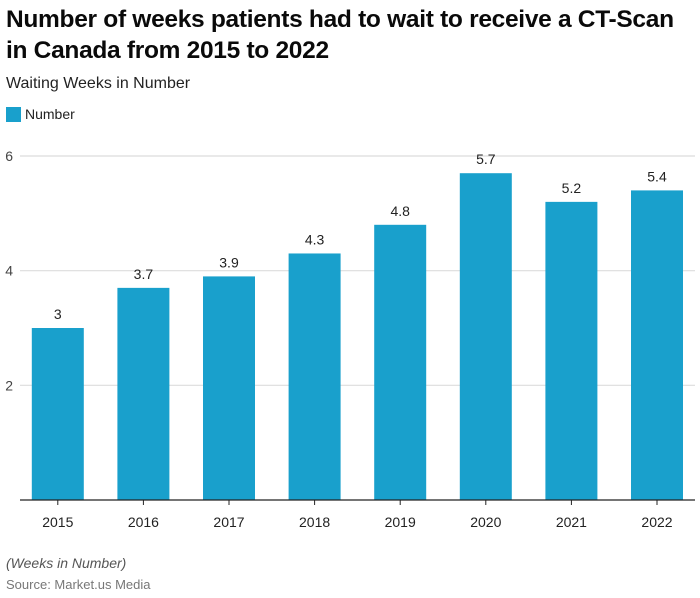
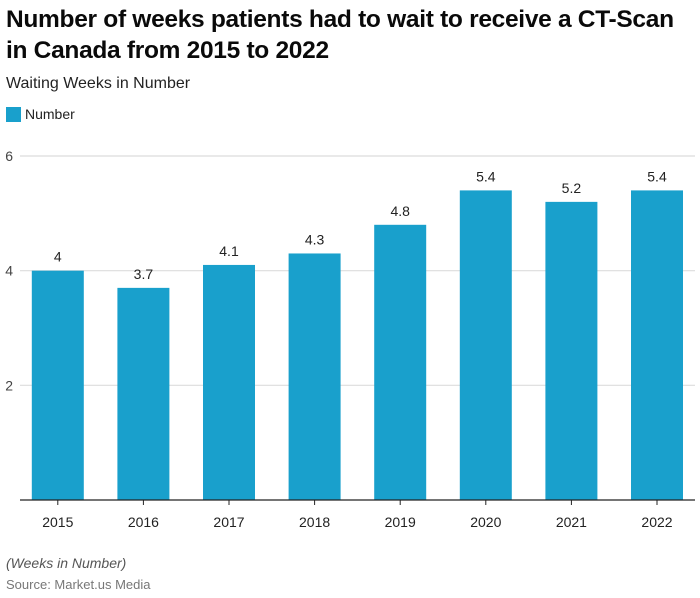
2015: 3 -> 4
2017: 3.9 -> 4.1
2020: 5.7 -> 5.4
